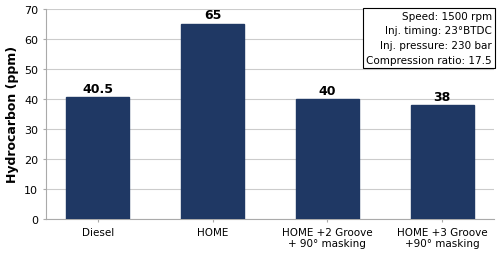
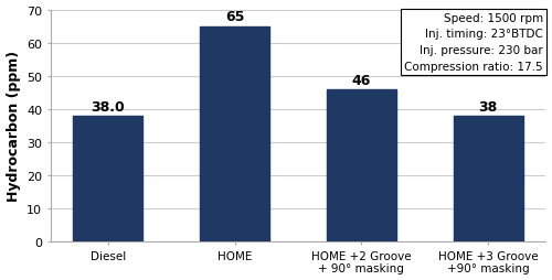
Diesel: 40.5 -> 38.0
HOME +2 Groove + 90° masking: 40 -> 46
